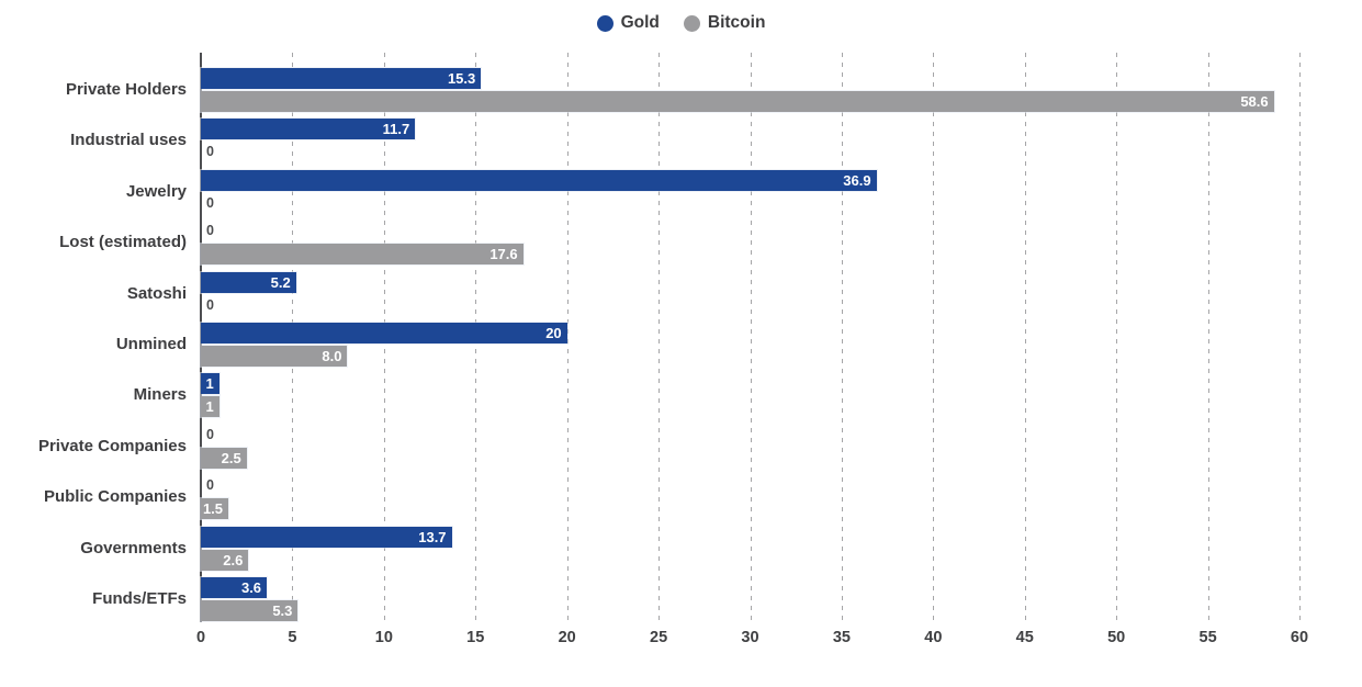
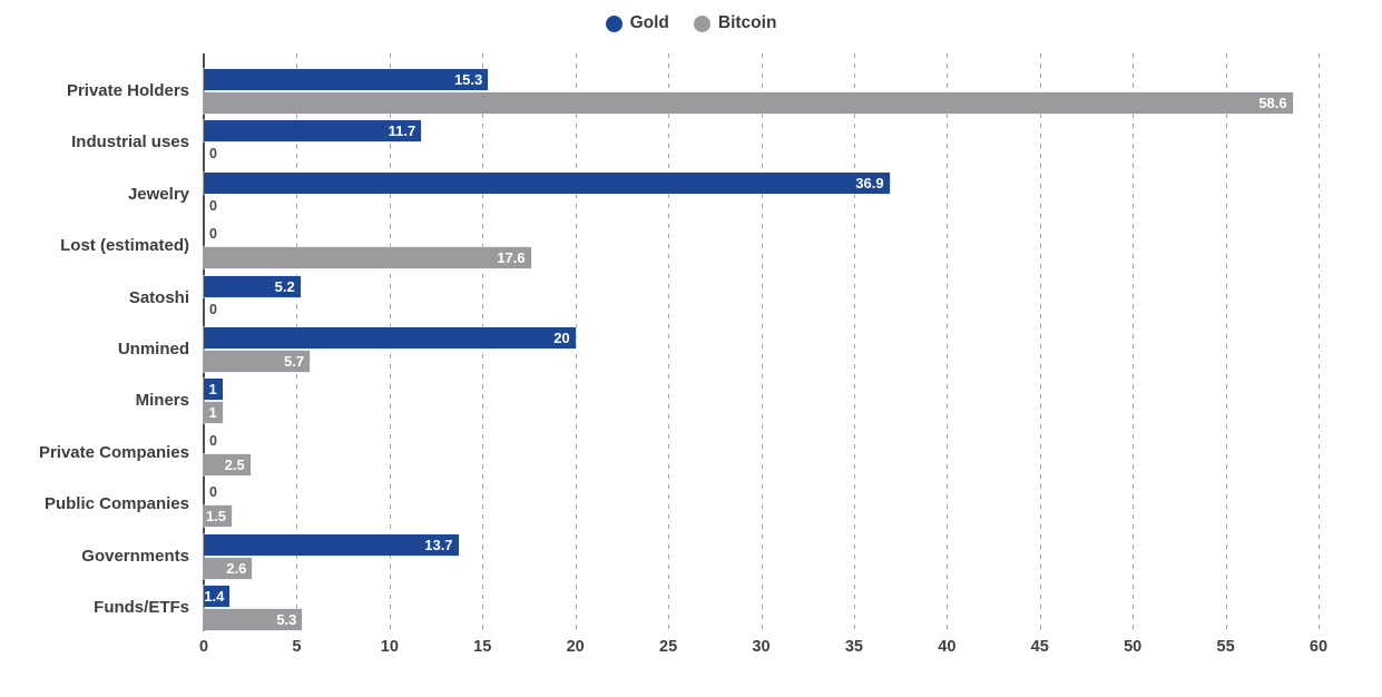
Bitcoin/Unmined: 8.0 -> 5.7
Gold/Funds/ETFs: 3.6 -> 1.4
